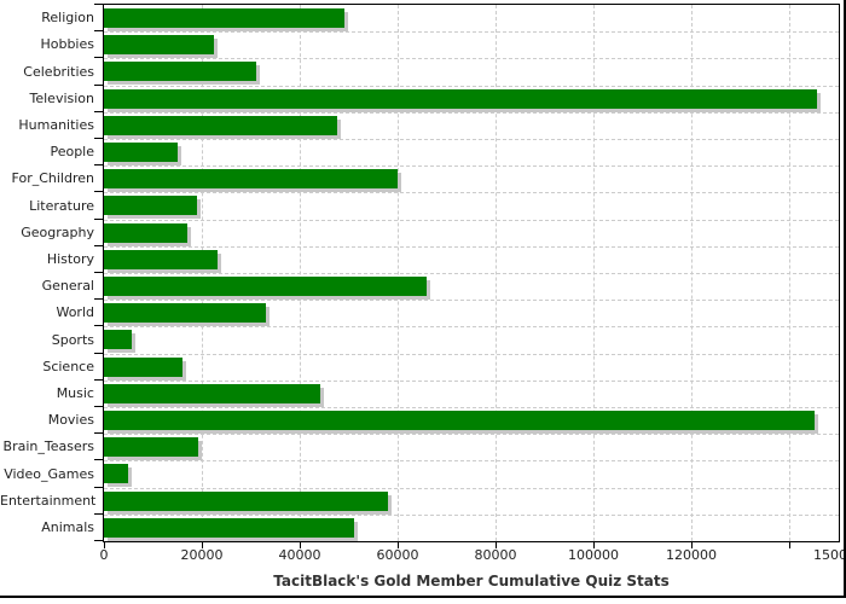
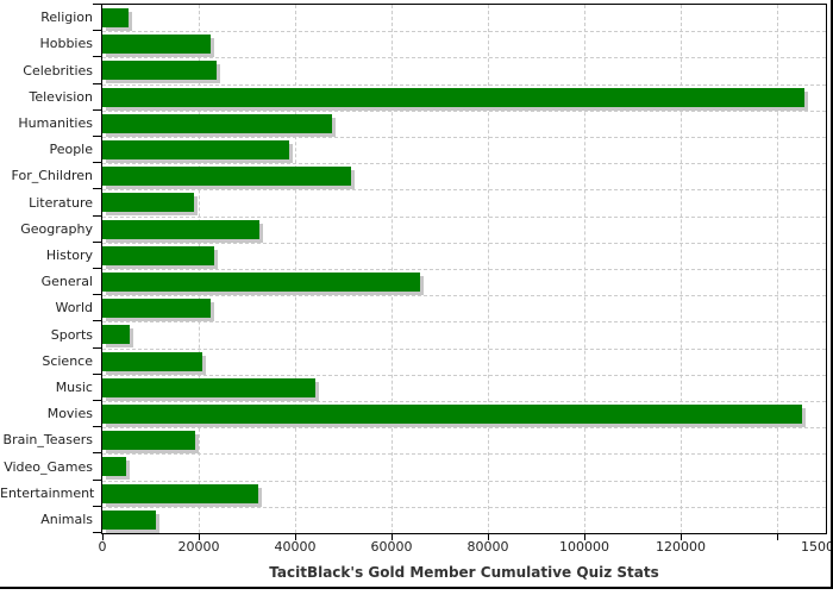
Religion: 49000 -> 6000
Celebrities: 31000 -> 24000
People: 15000 -> 39000
For_Children: 60000 -> 52000
Geography: 17000 -> 32000
World: 33000 -> 22000
Science: 16000 -> 21000
Entertainment: 58000 -> 32000
Animals: 51000 -> 11000
